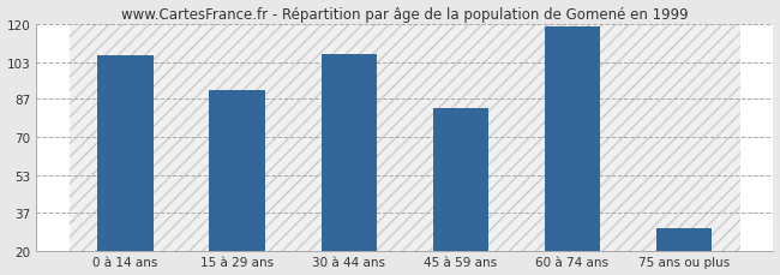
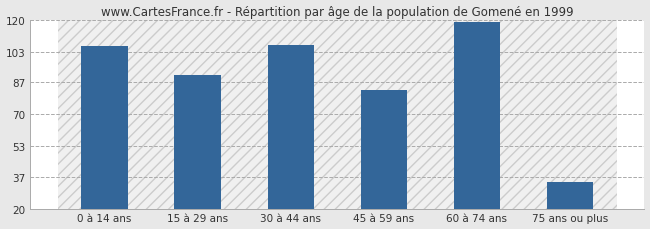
75 ans ou plus: 30 -> 34
